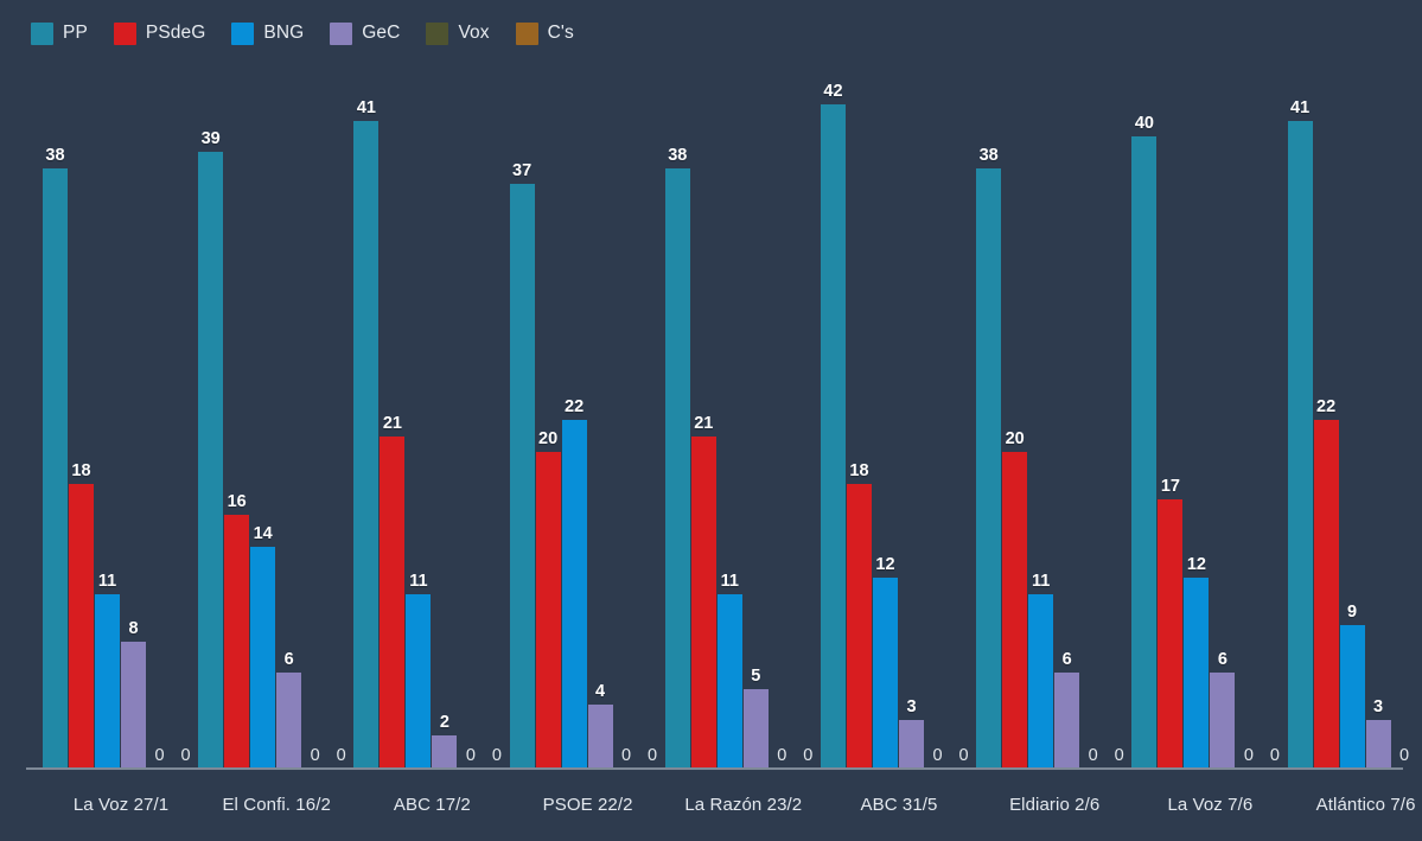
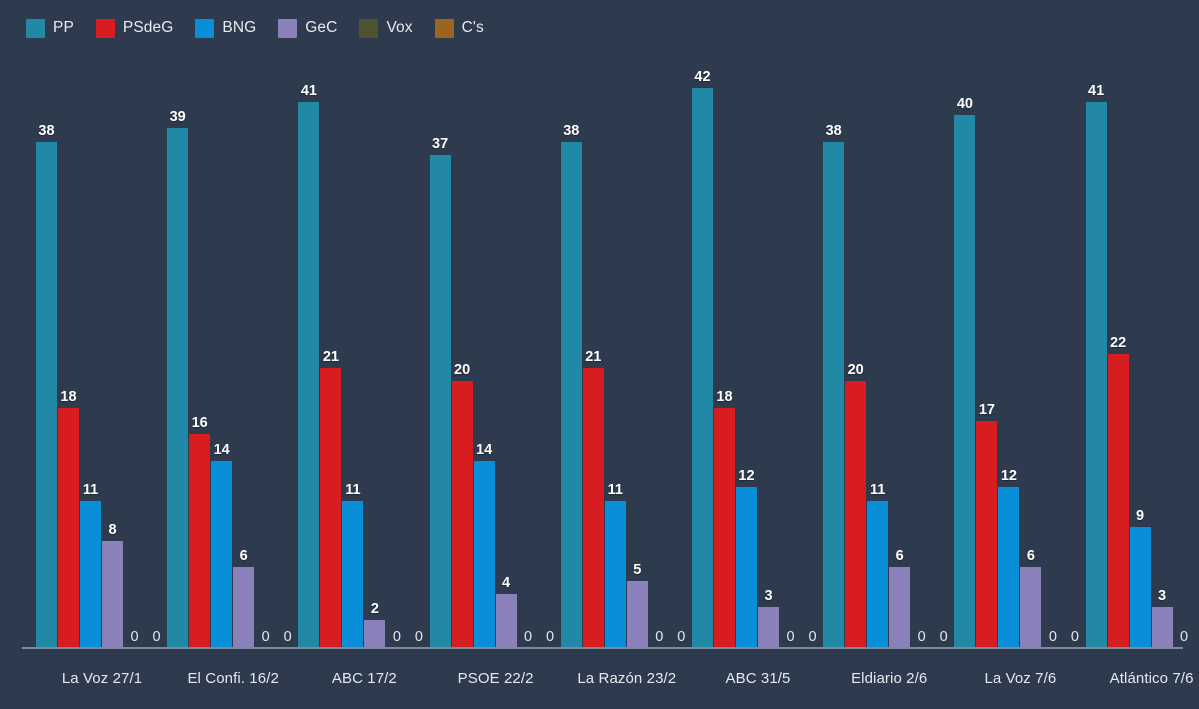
BNG/PSOE 22/2: 22 -> 14
